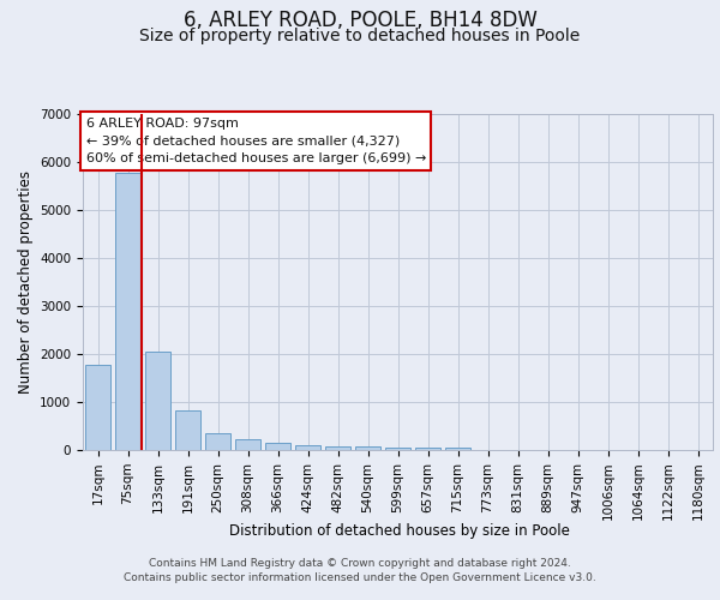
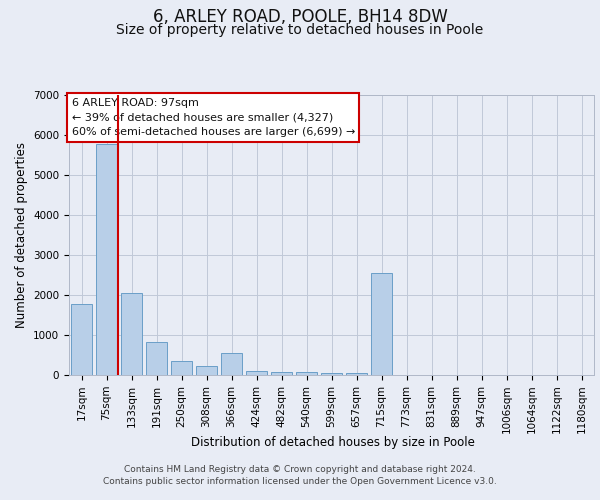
366sqm: 150 -> 550
715sqm: 50 -> 2550
